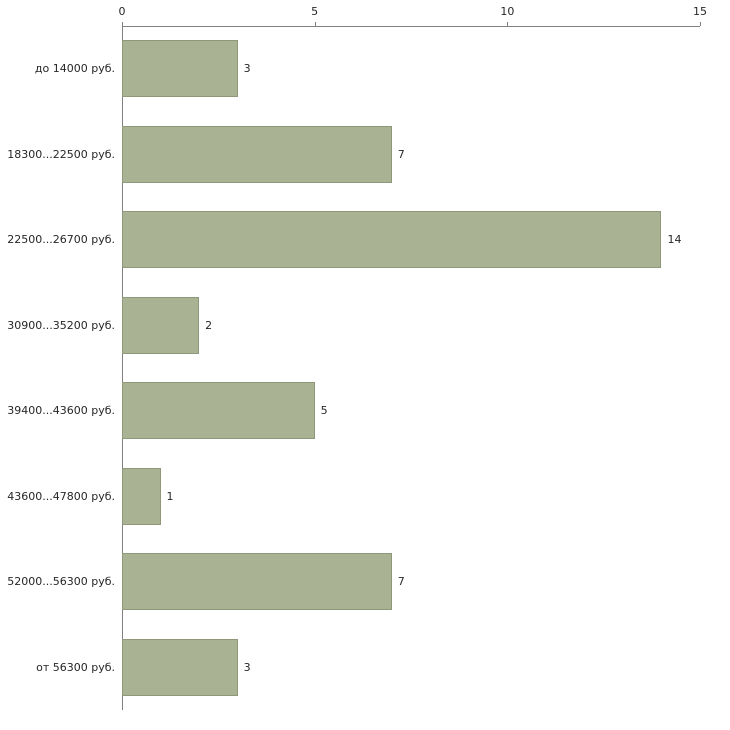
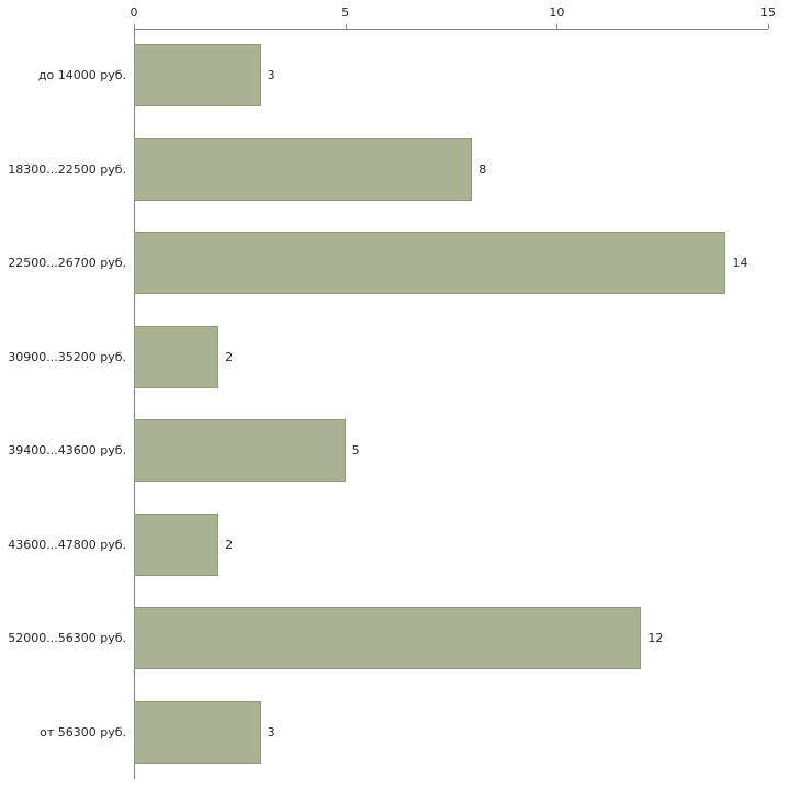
18300...22500 руб.: 7 -> 8
43600...47800 руб.: 1 -> 2
52000...56300 руб.: 7 -> 12
